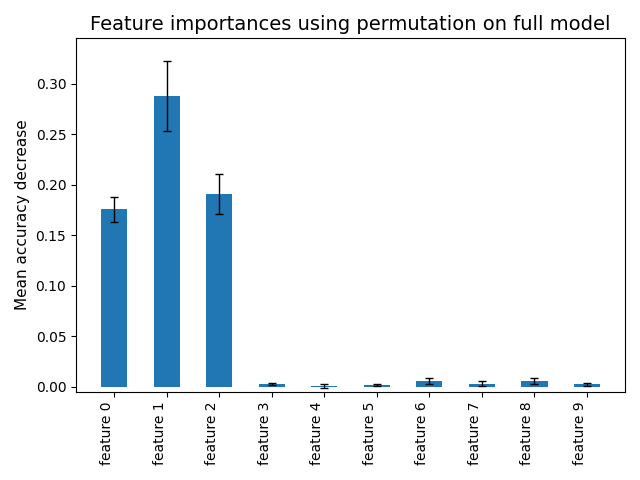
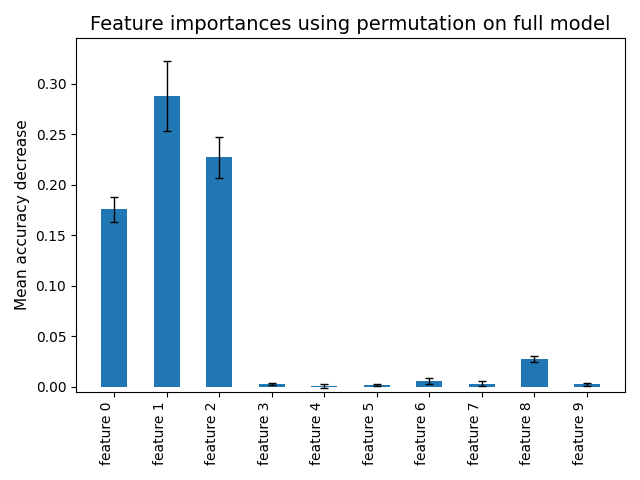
feature 2: 0.191 -> 0.227
feature 8: 0.006 -> 0.027
